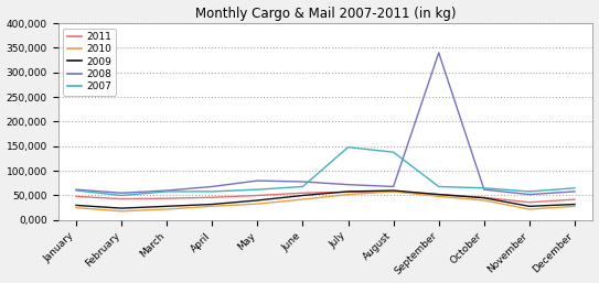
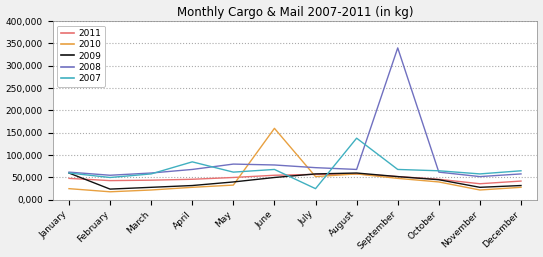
2009/January: 30,000 -> 60,000
2007/April: 58,000 -> 85,000
2010/June: 42,000 -> 160,000
2007/July: 148,000 -> 25,000
